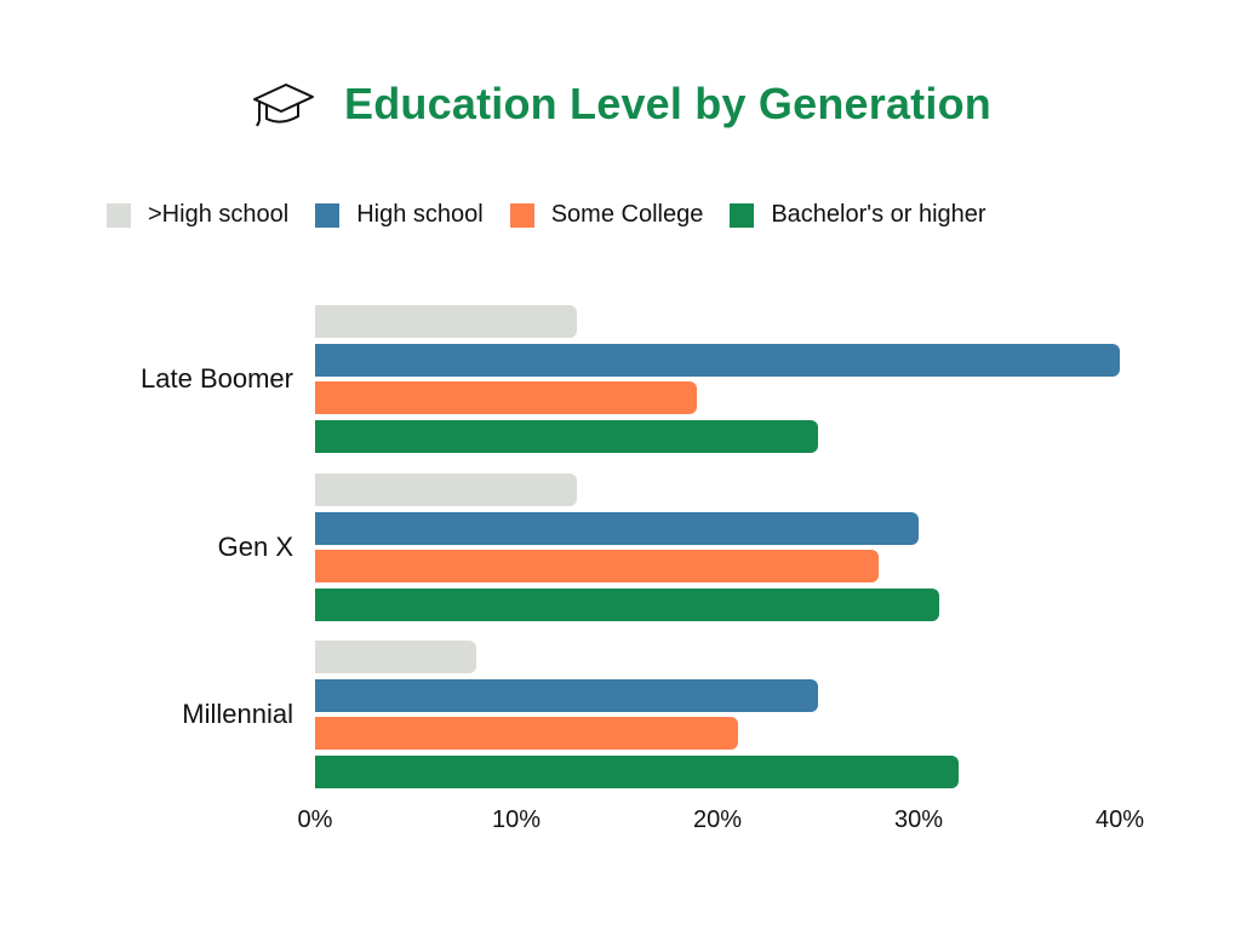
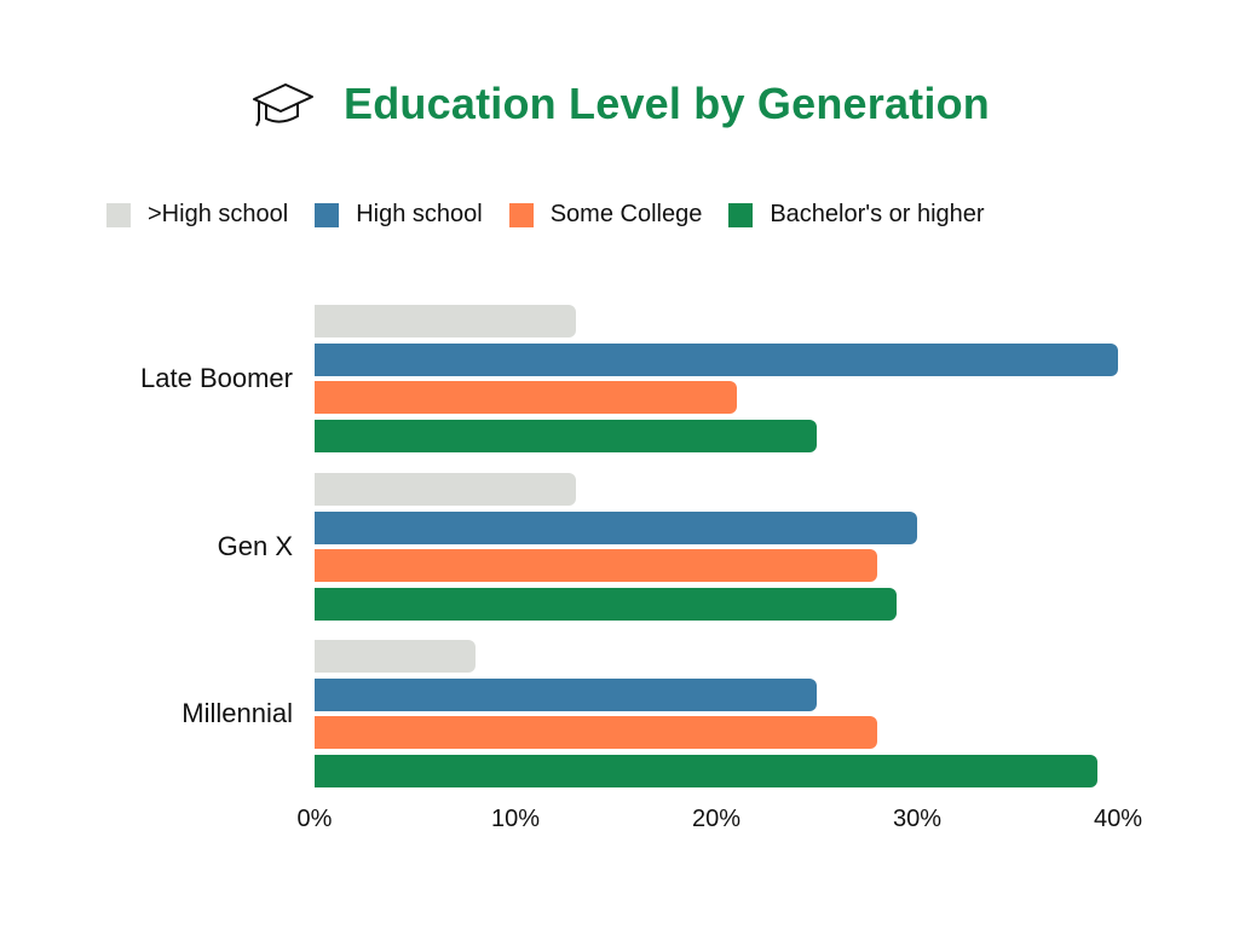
Some College/Late Boomer: 19% -> 21%
Bachelor's or higher/Gen X: 31% -> 29%
Some College/Millennial: 21% -> 28%
Bachelor's or higher/Millennial: 32% -> 39%
